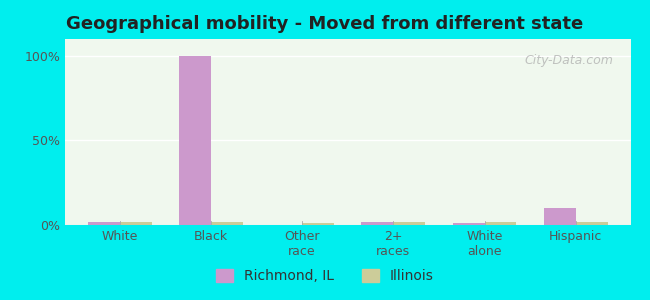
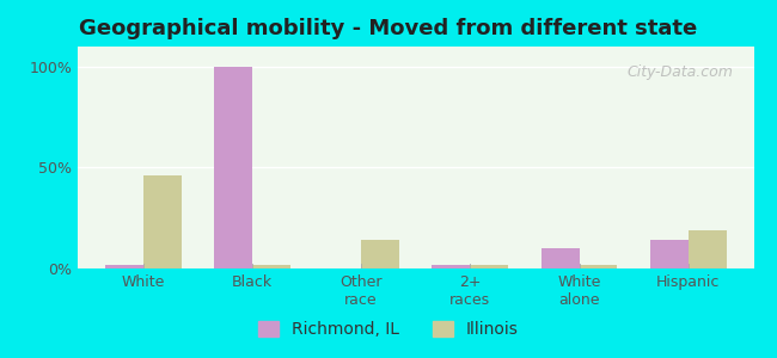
Illinois/White: 2% -> 46%
Illinois/Other race: 1% -> 14%
Richmond, IL/White alone: 1% -> 10%
Richmond, IL/Hispanic: 10% -> 14%
Illinois/Hispanic: 2% -> 19%
